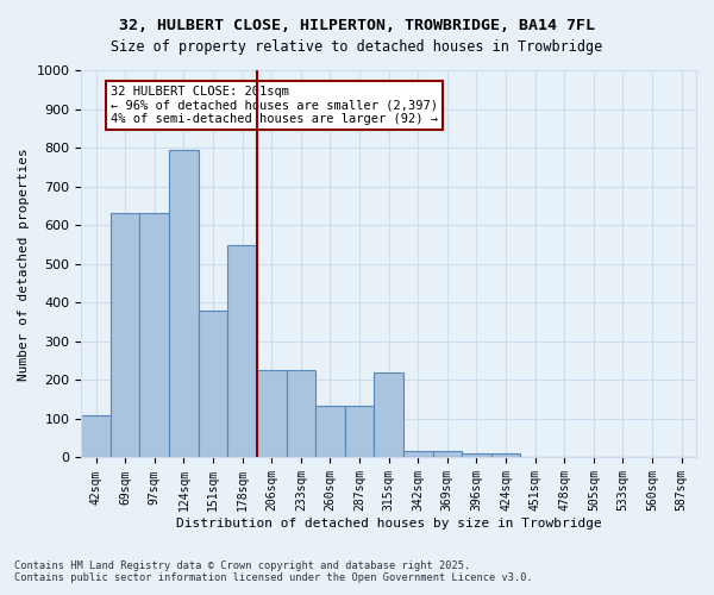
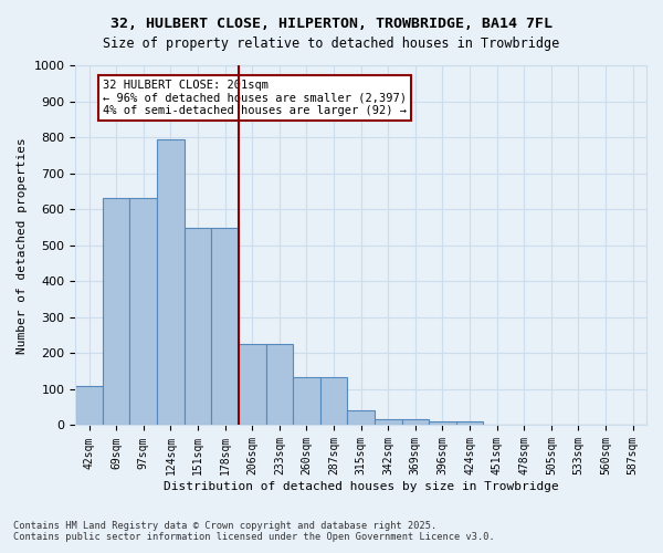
151sqm: 380 -> 548
315sqm: 220 -> 42
